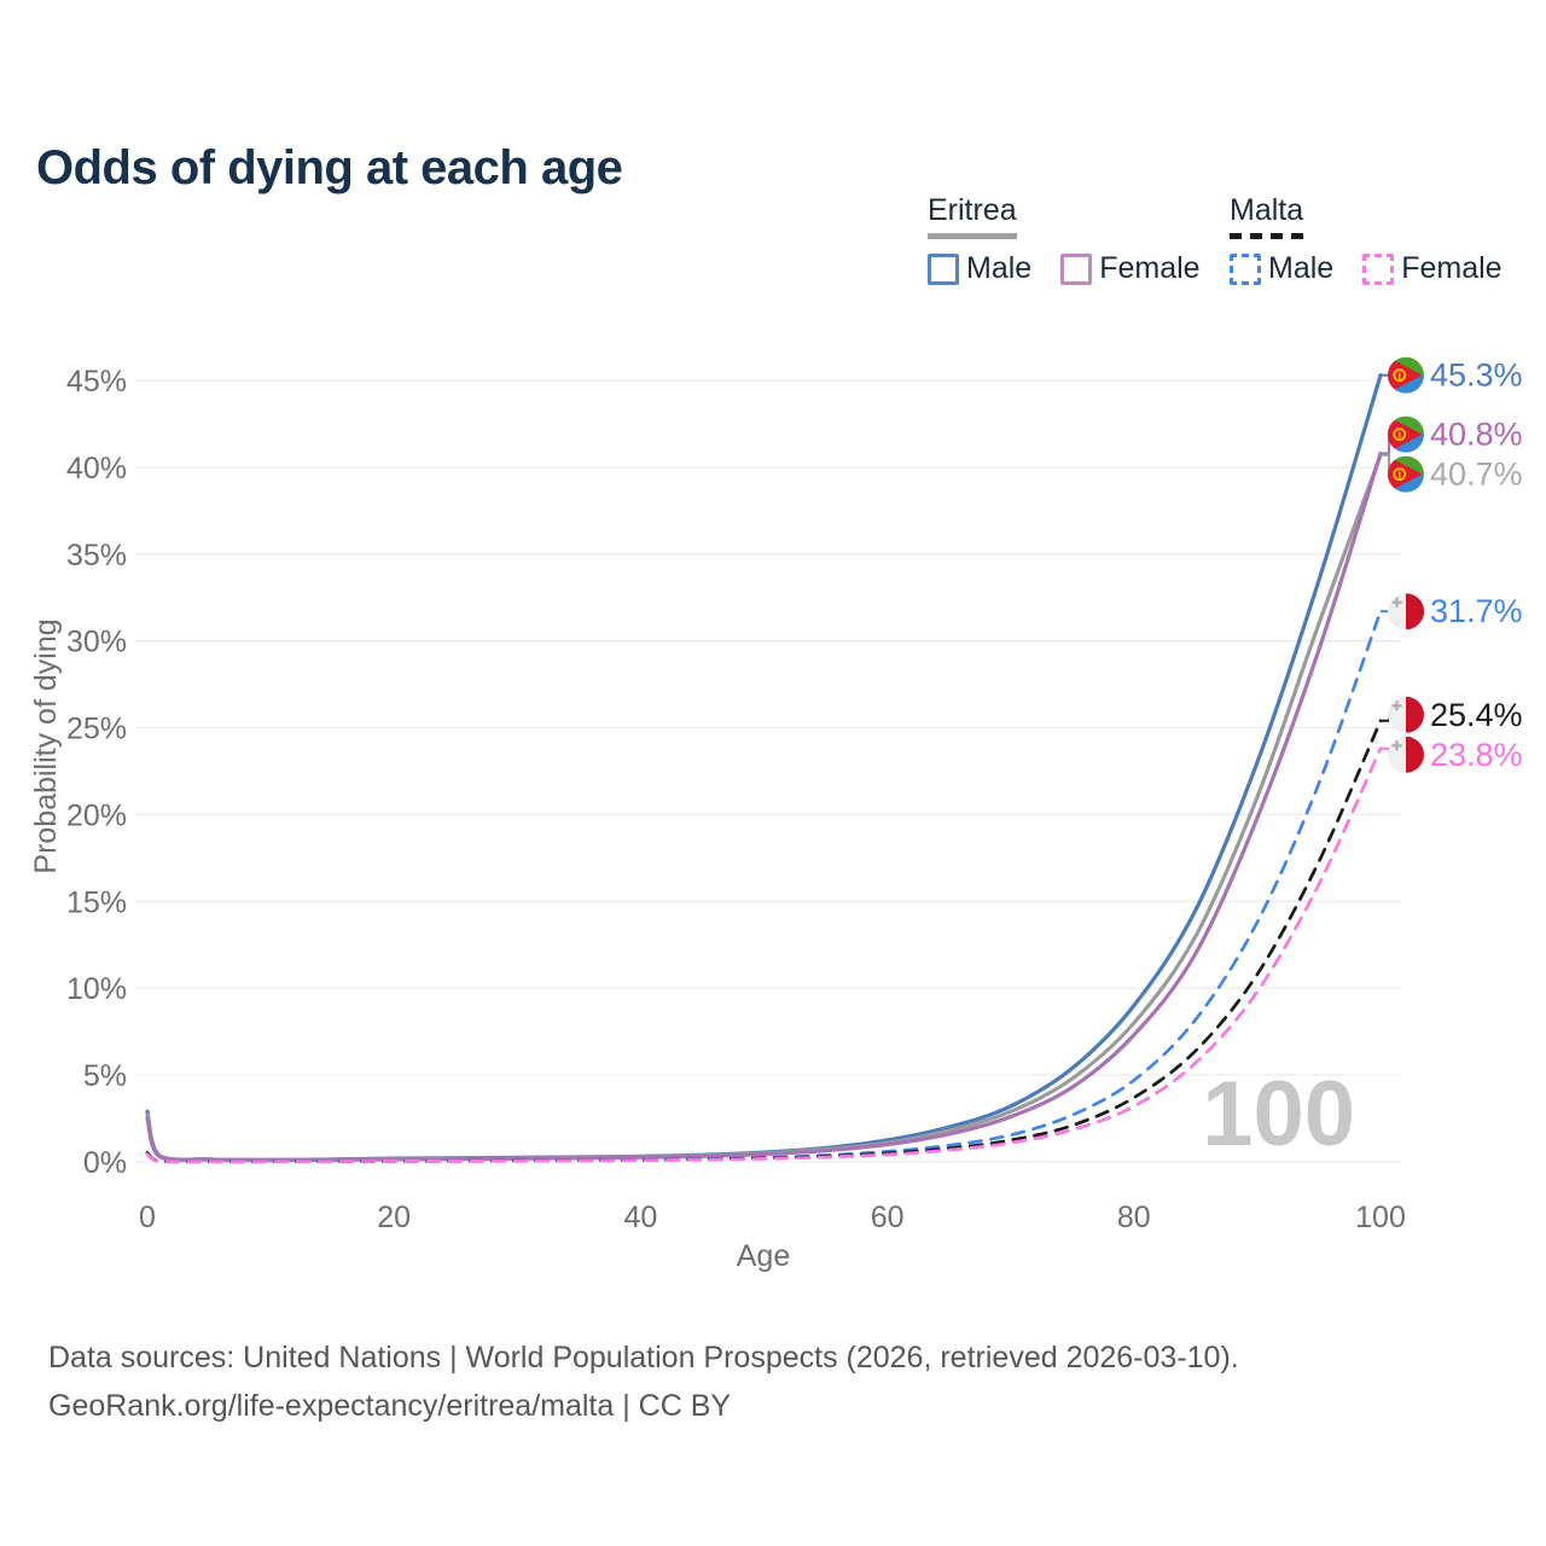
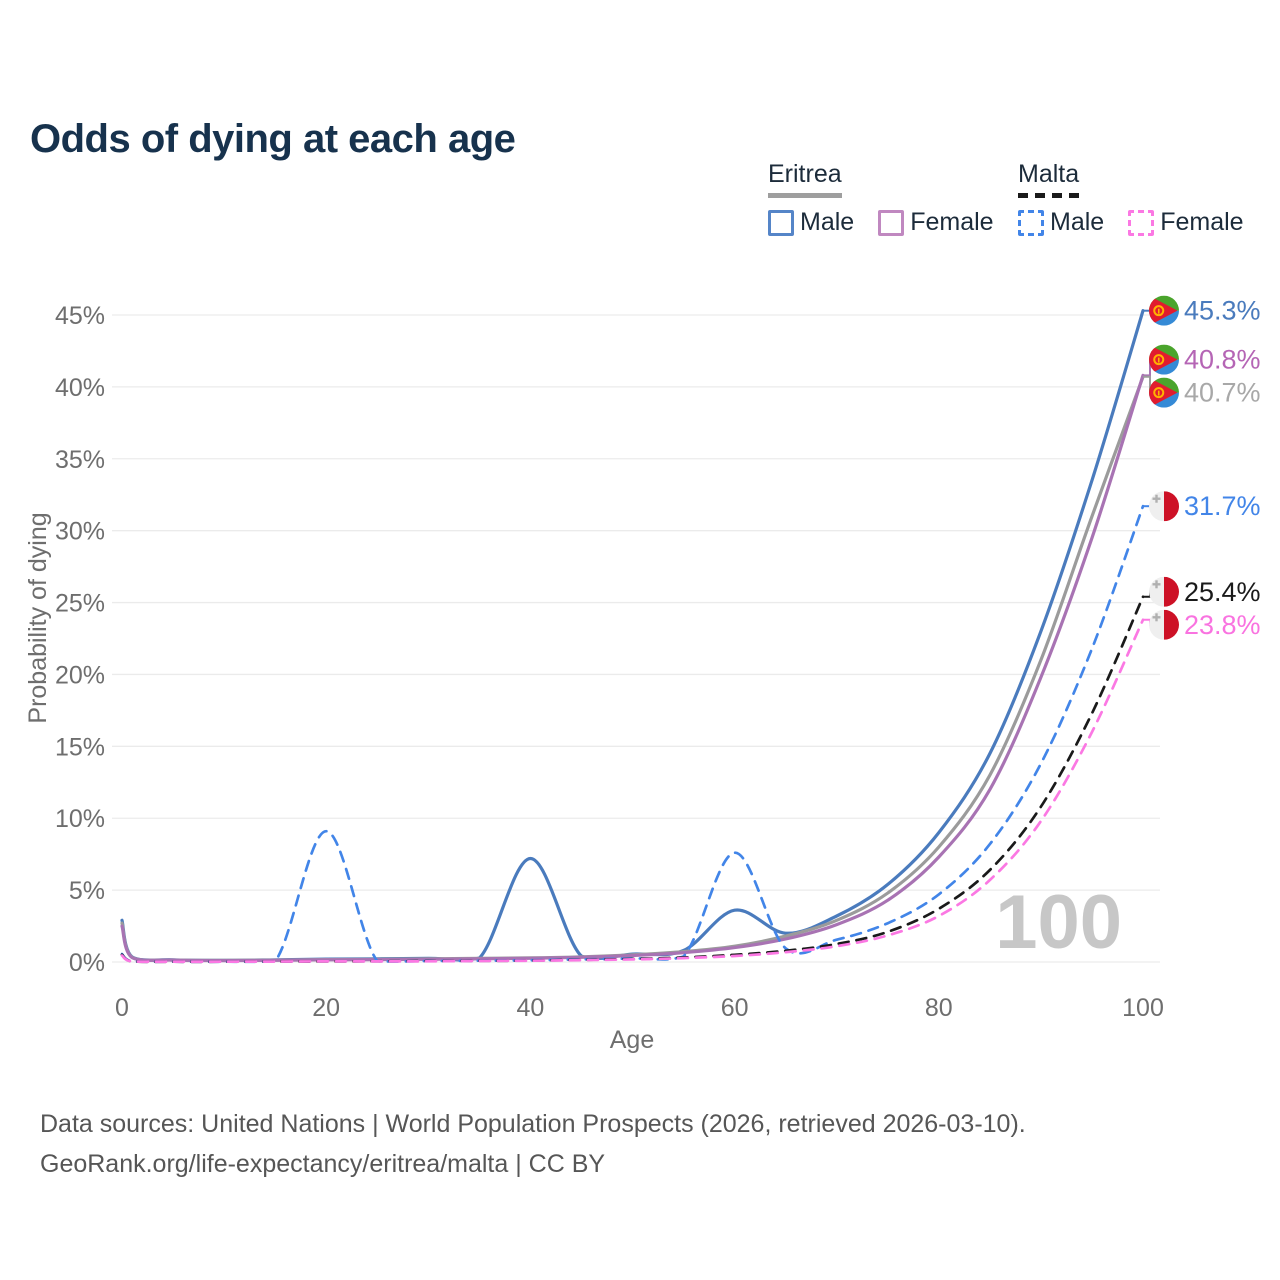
Malta Male/20: 0.1% -> 9.1%
Eritrea Male/40: 0.3% -> 7.2%
Eritrea Male/60: 1.2% -> 3.6%
Malta Male/60: 0.6% -> 7.6%
